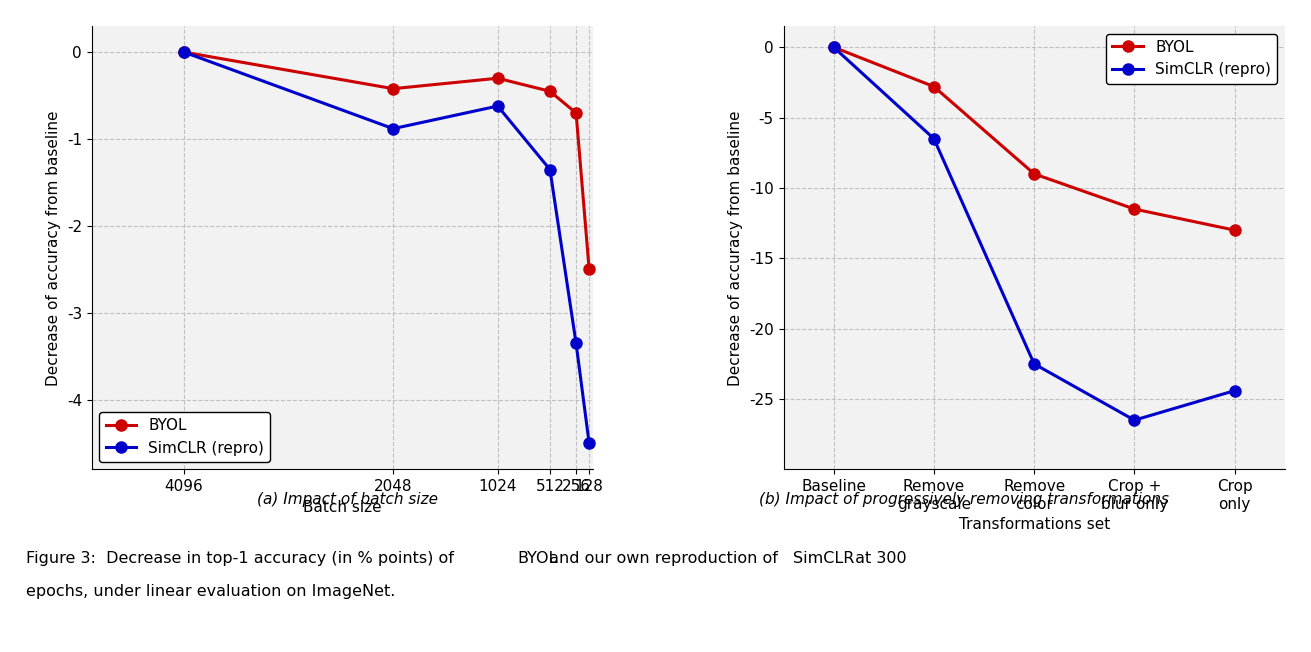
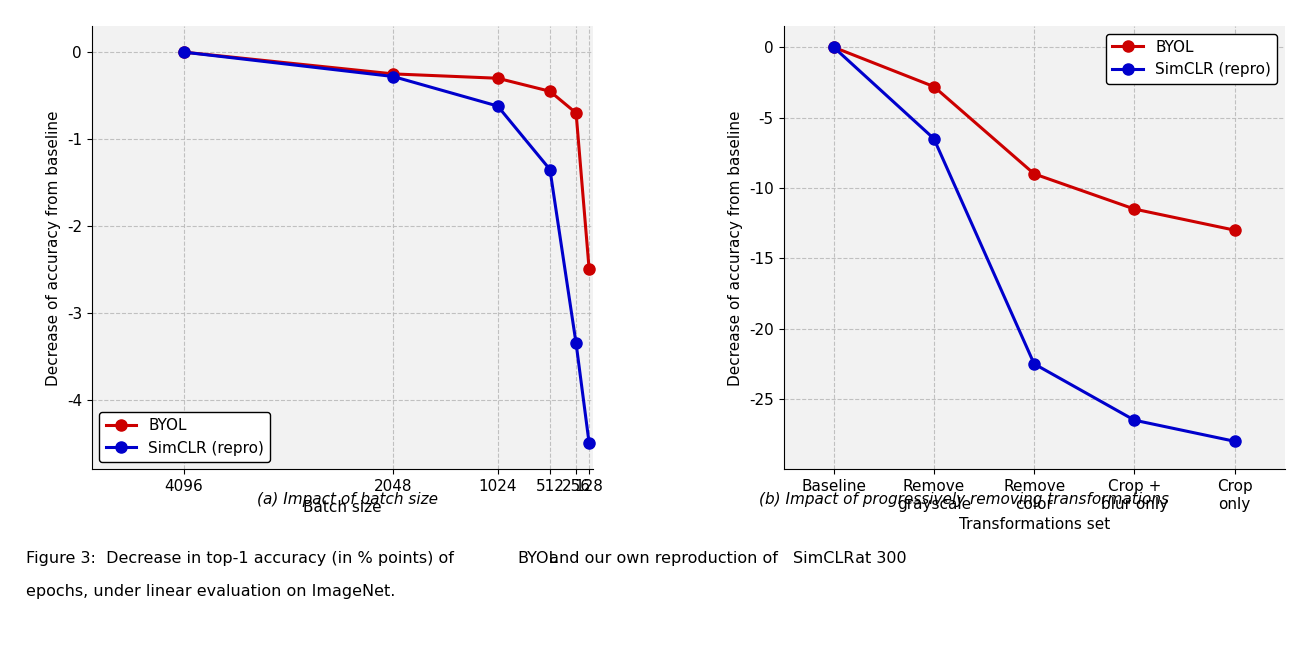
BYOL/2048: -0.42 -> -0.25
SimCLR (repro)/2048: -0.88 -> -0.28
SimCLR (repro)/Crop only: -24.4 -> -28.0
